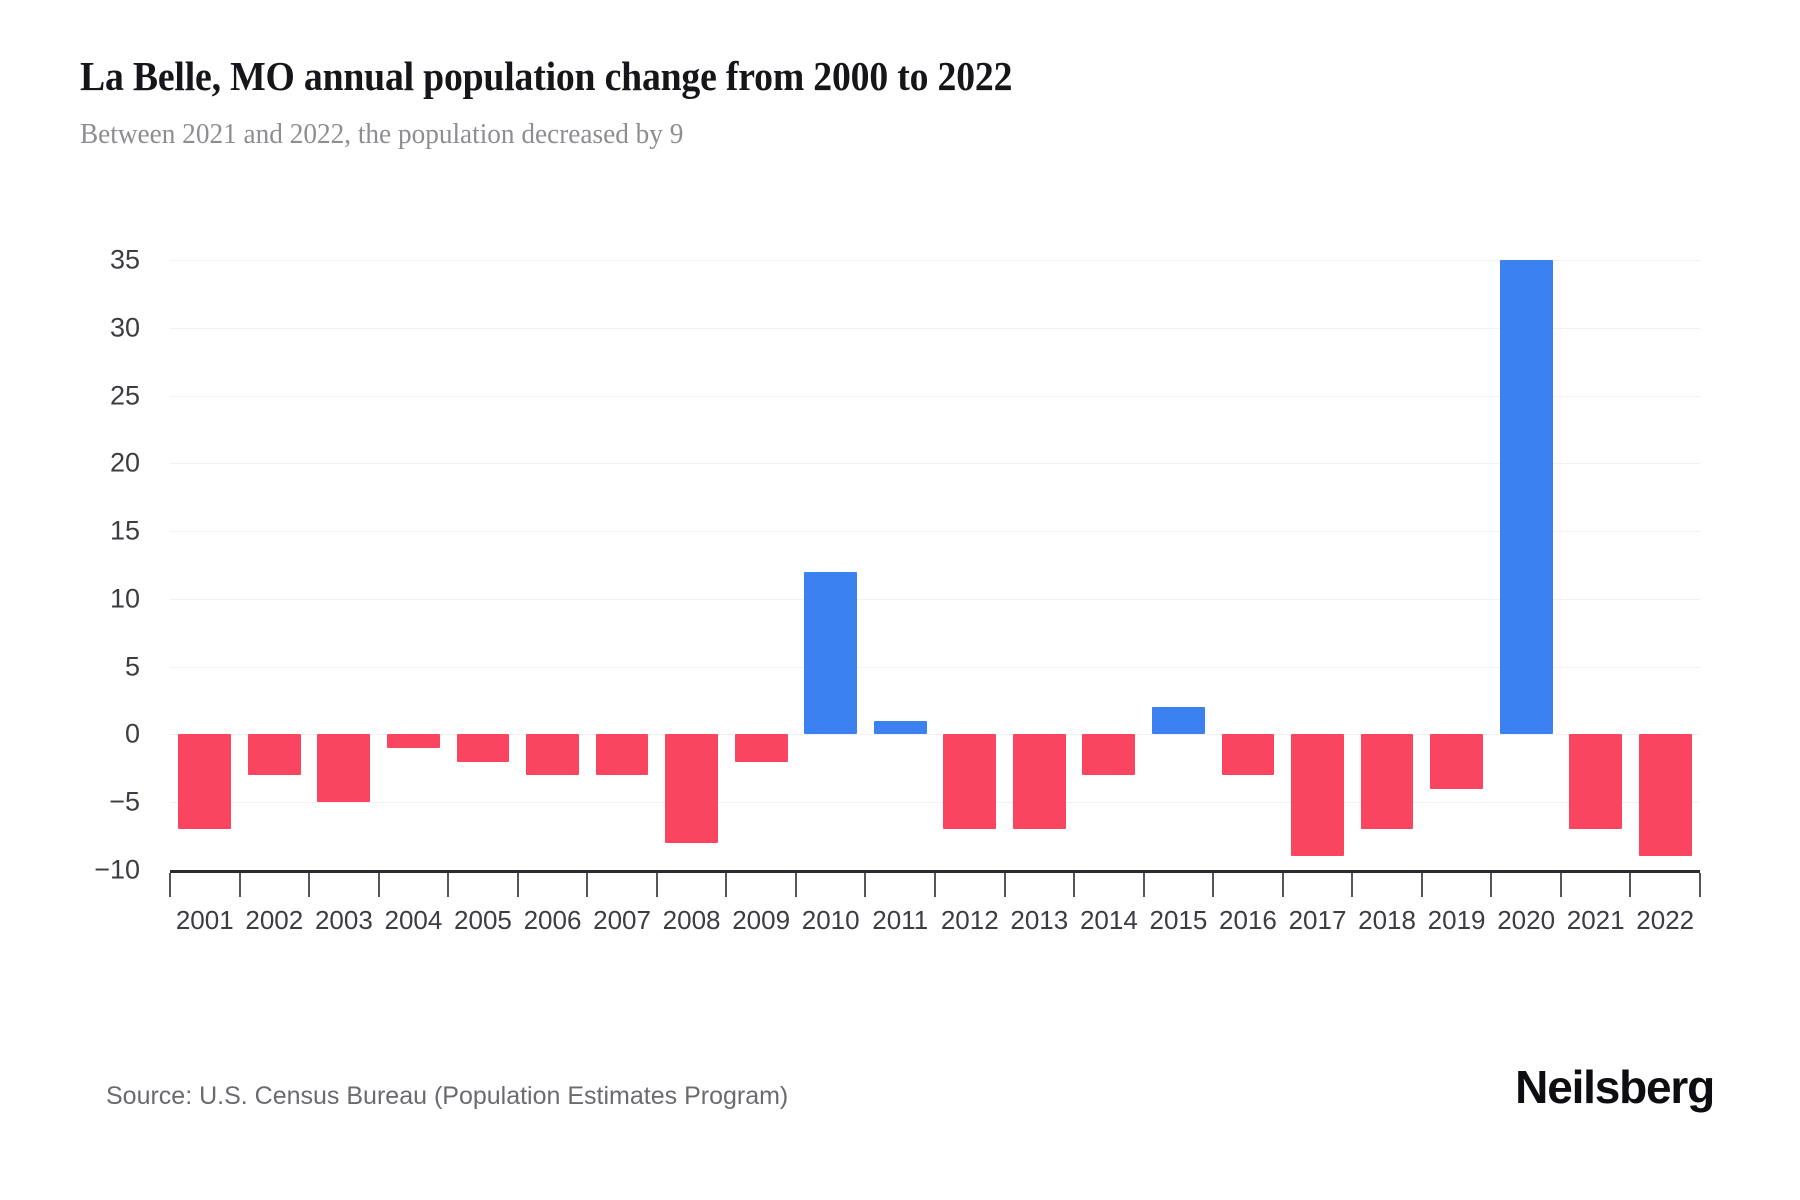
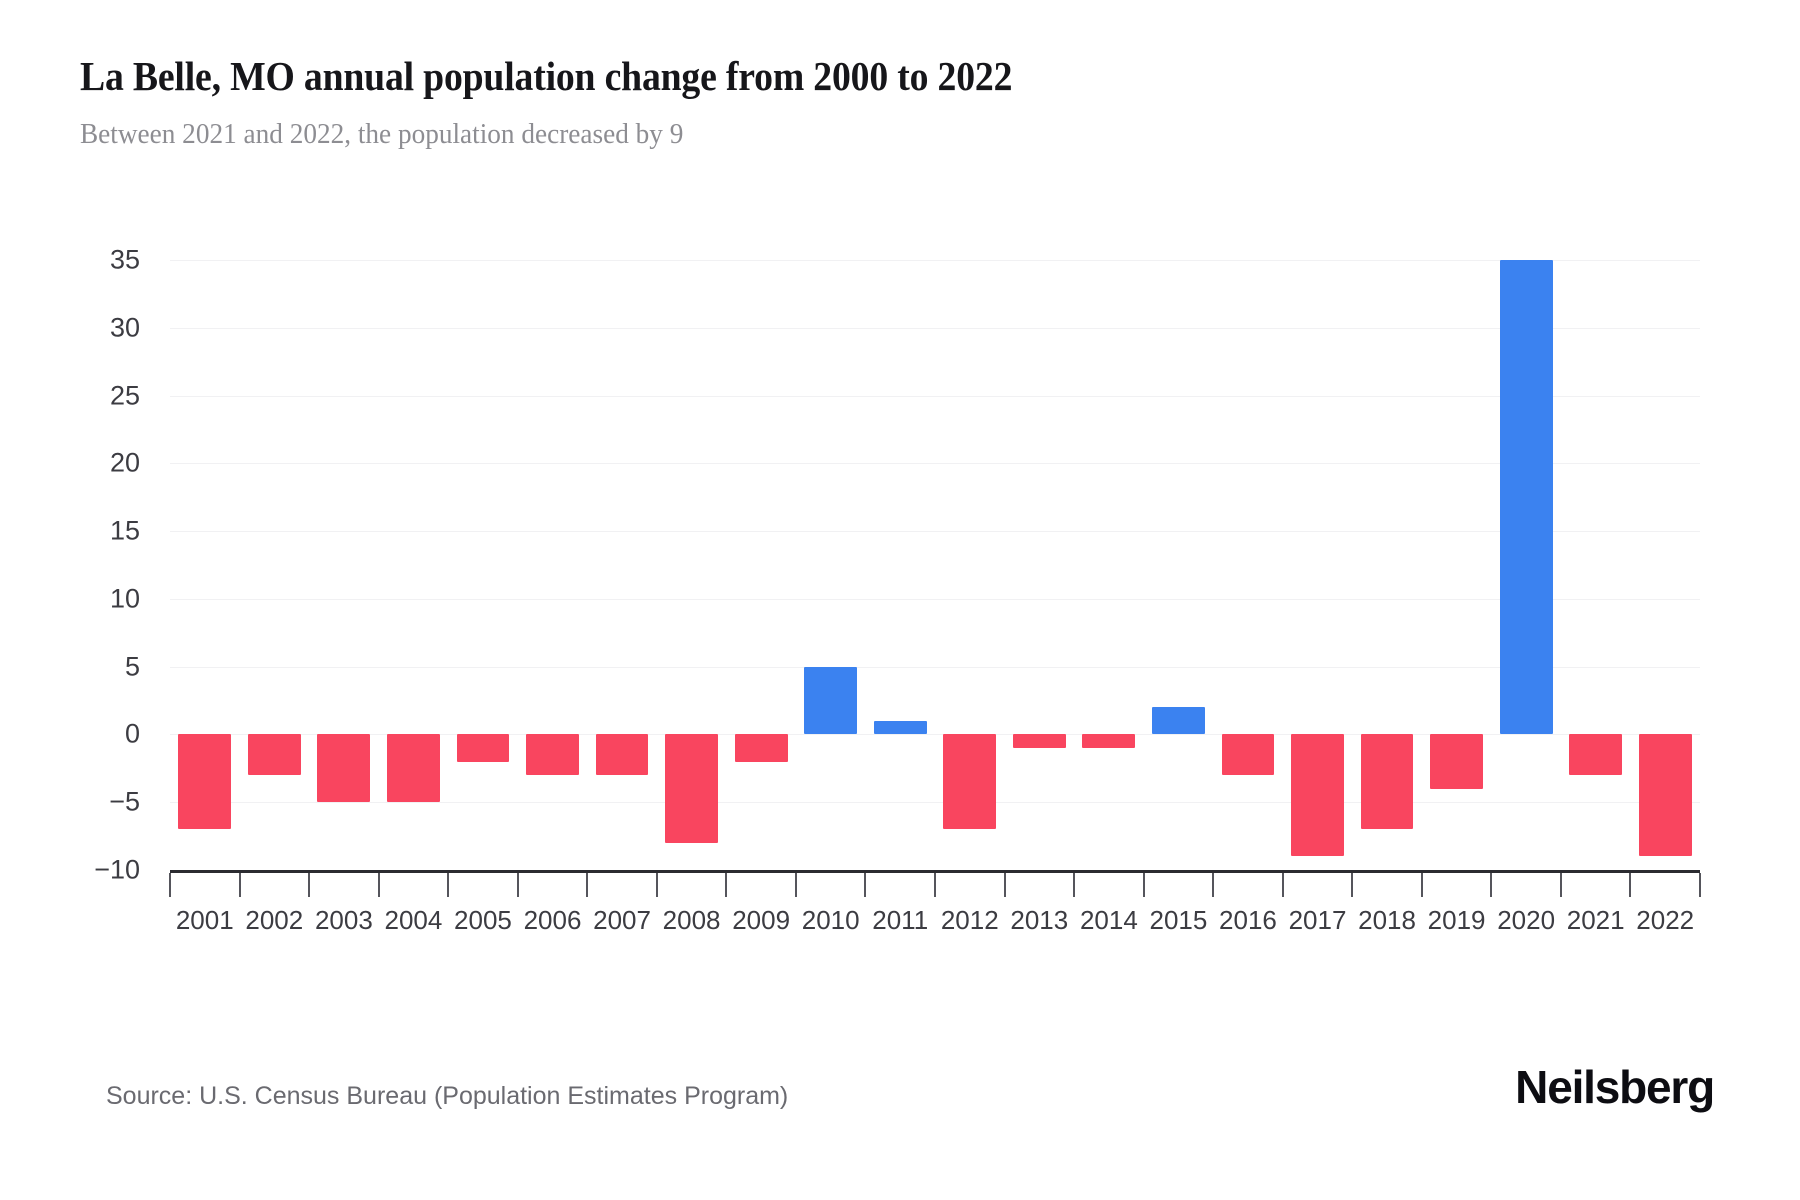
2004: -1 -> -5
2010: 12 -> 5
2013: -7 -> -1
2014: -3 -> -1
2021: -7 -> -3
